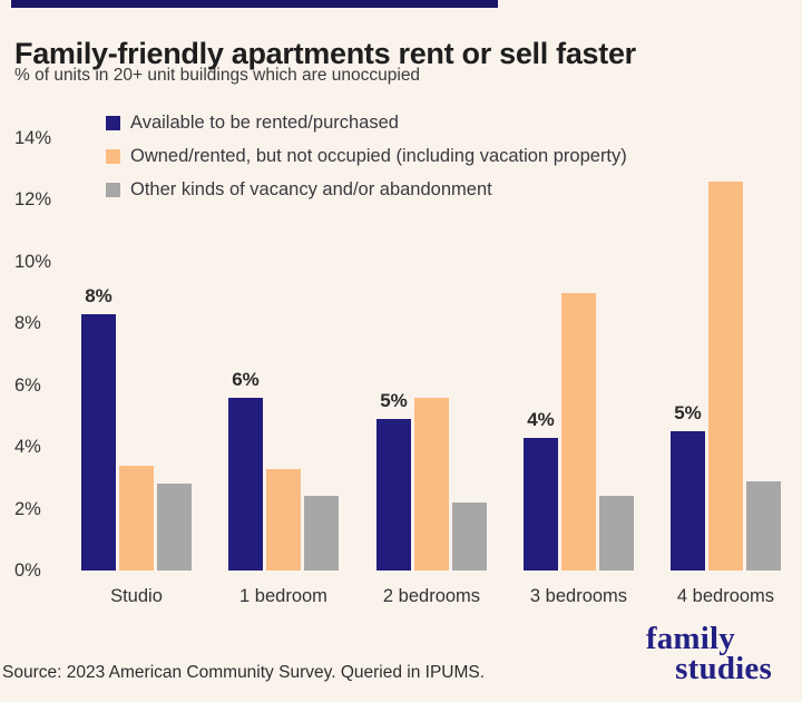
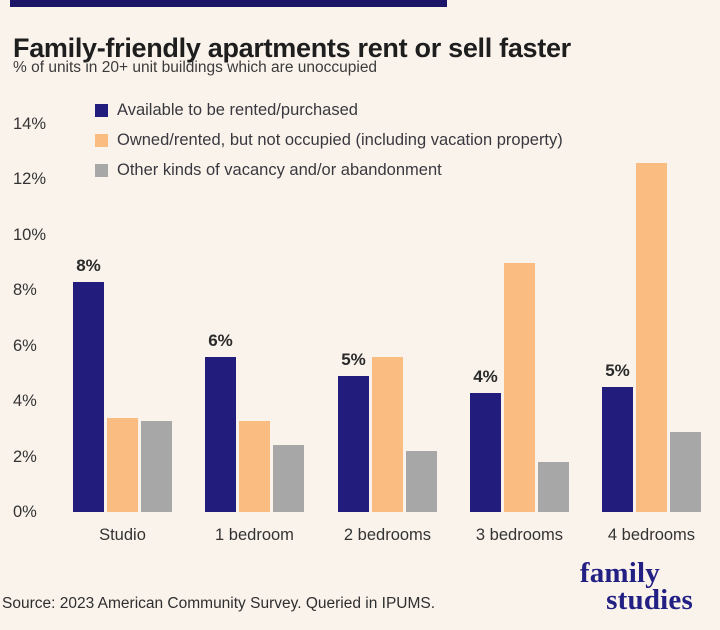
Other kinds of vacancy and/or abandonment/Studio: 2.8% -> 3.3%
Other kinds of vacancy and/or abandonment/3 bedrooms: 2.4% -> 1.8%
